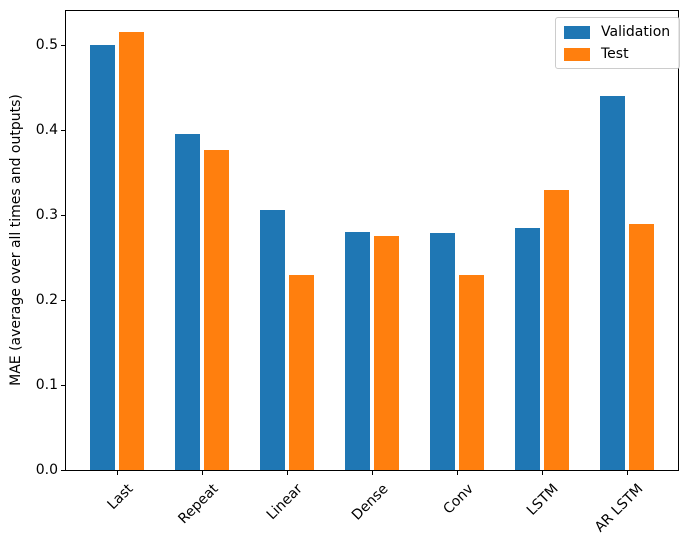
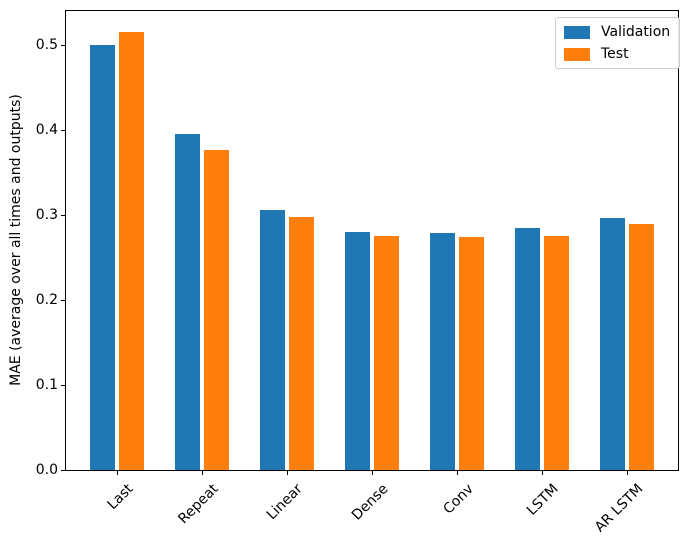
Test/Linear: 0.23 -> 0.30
Test/Conv: 0.23 -> 0.27
Test/LSTM: 0.33 -> 0.28
Validation/AR LSTM: 0.44 -> 0.30
